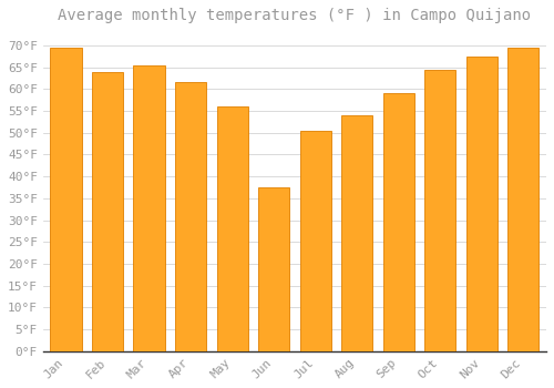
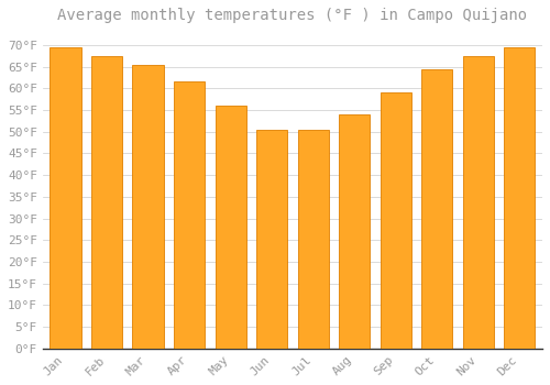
Feb: 64.0°F -> 67.5°F
Jun: 37.5°F -> 50.5°F
